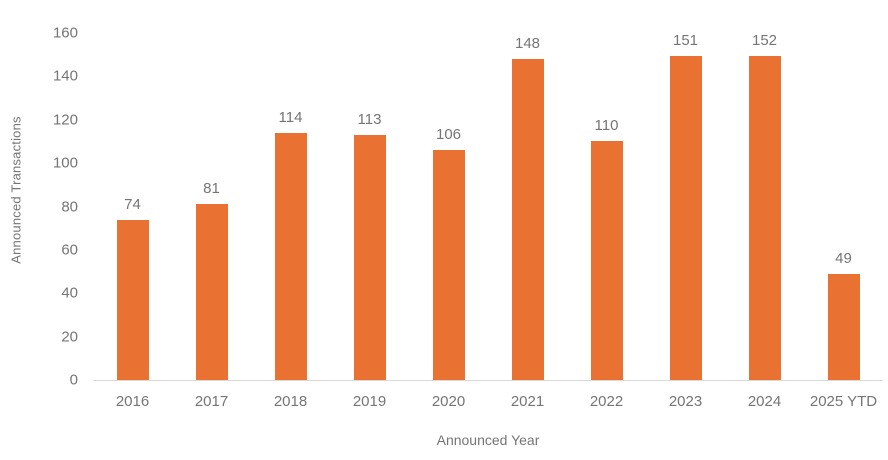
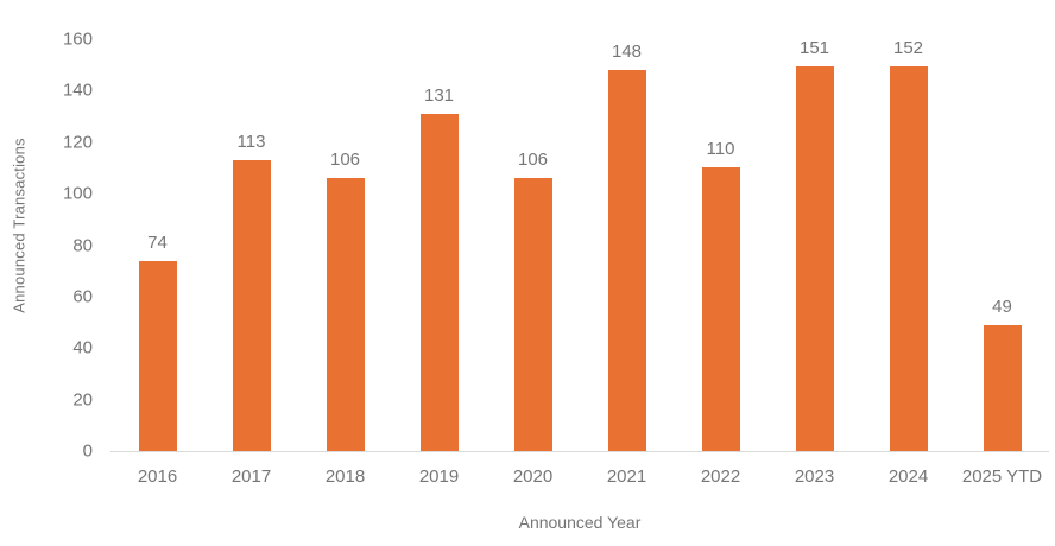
2017: 81 -> 113
2018: 114 -> 106
2019: 113 -> 131
